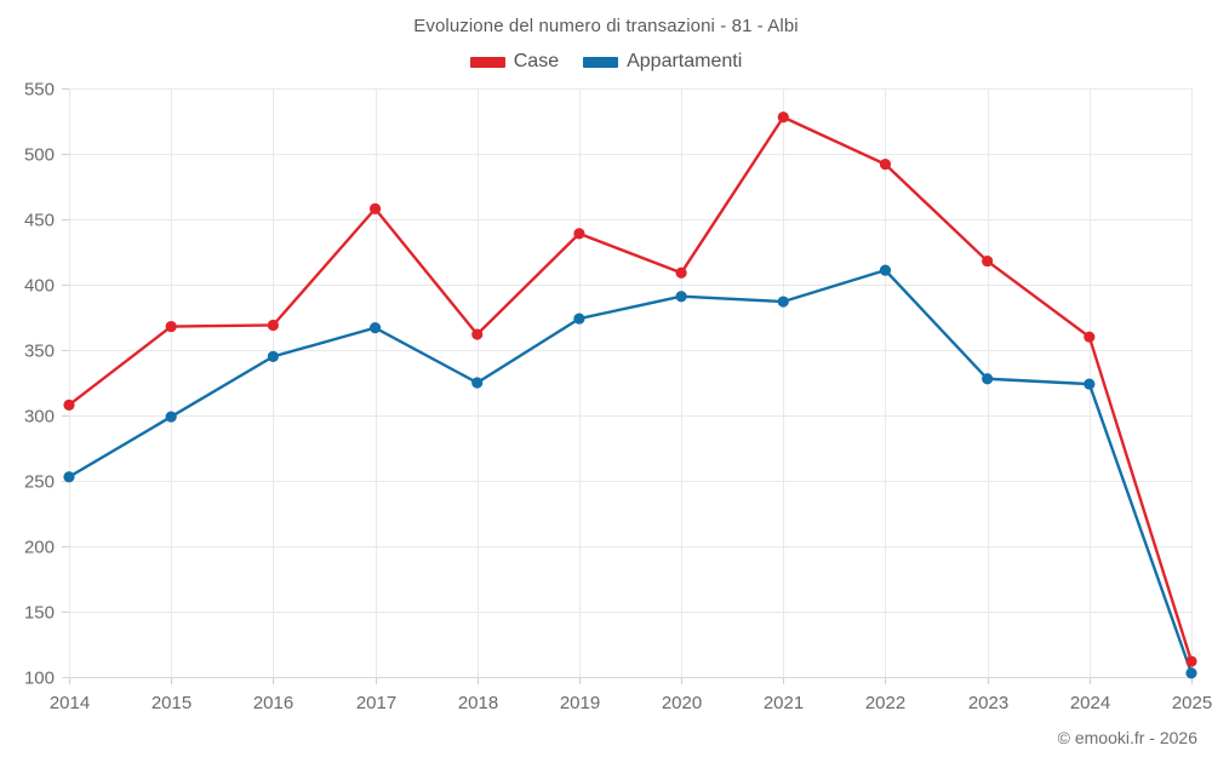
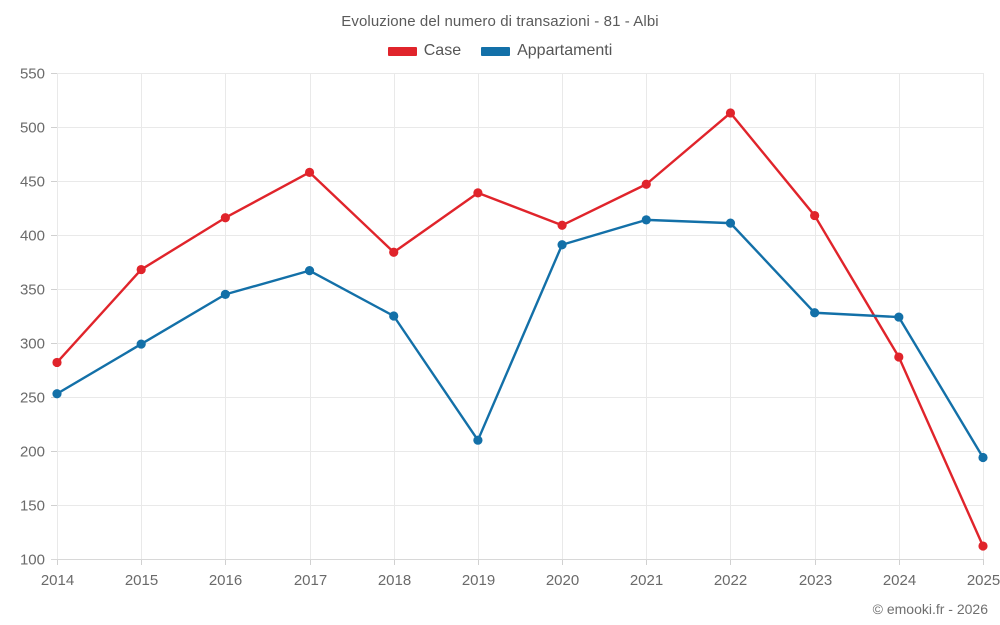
Case/2014: 308 -> 282
Case/2016: 369 -> 416
Case/2018: 362 -> 384
Appartamenti/2019: 374 -> 210
Case/2021: 528 -> 447
Appartamenti/2021: 387 -> 414
Case/2022: 492 -> 513
Case/2024: 360 -> 287
Appartamenti/2025: 103 -> 194
